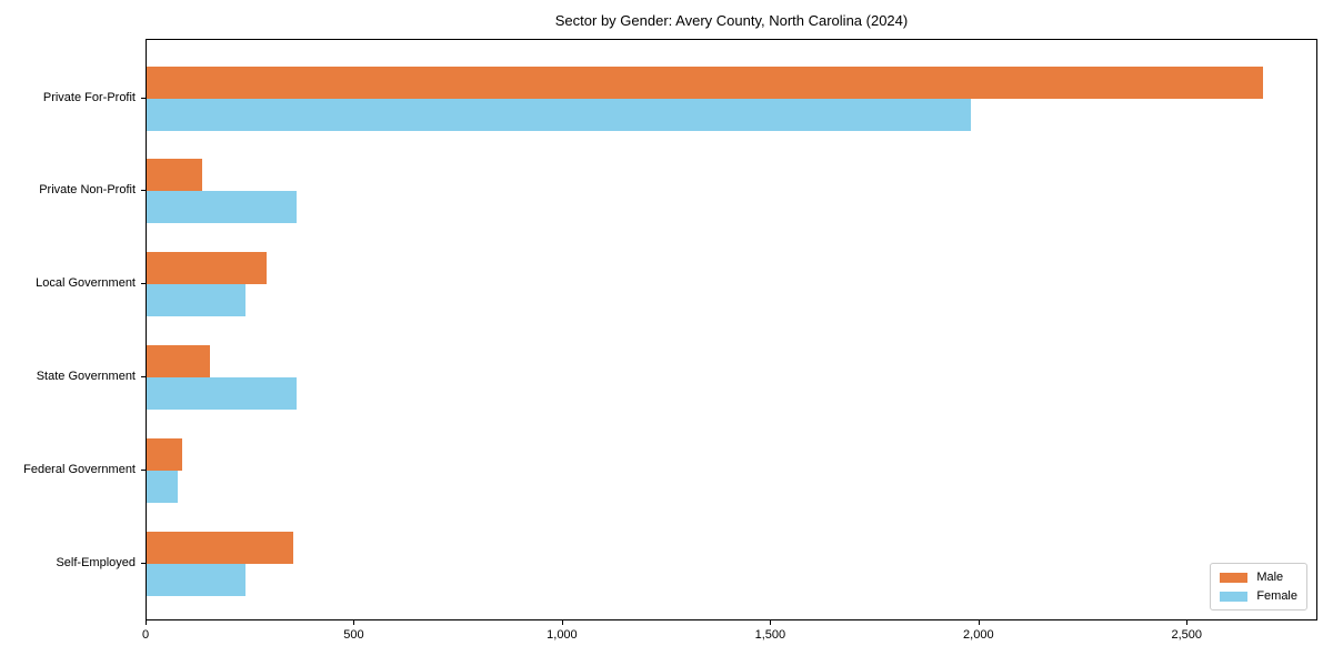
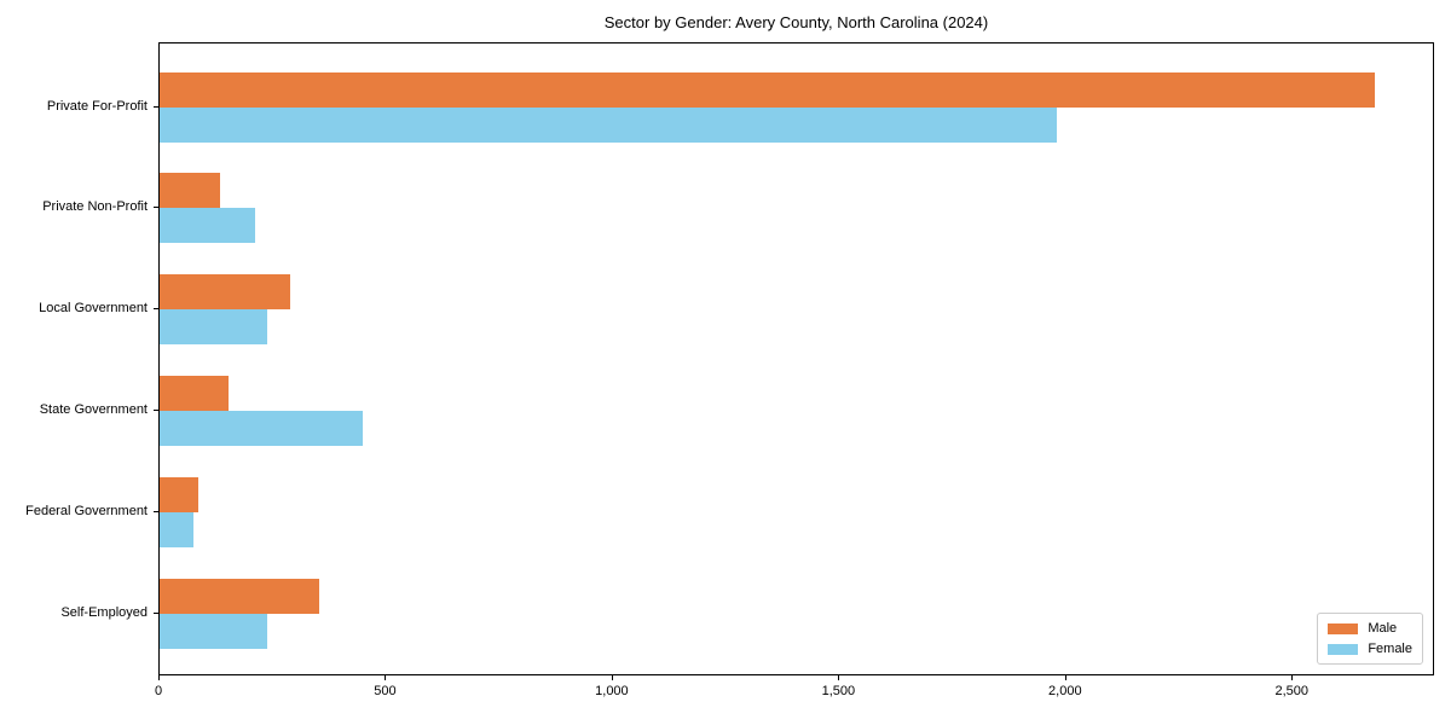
Female/Private Non-Profit: 360 -> 210
Female/State Government: 360 -> 450
